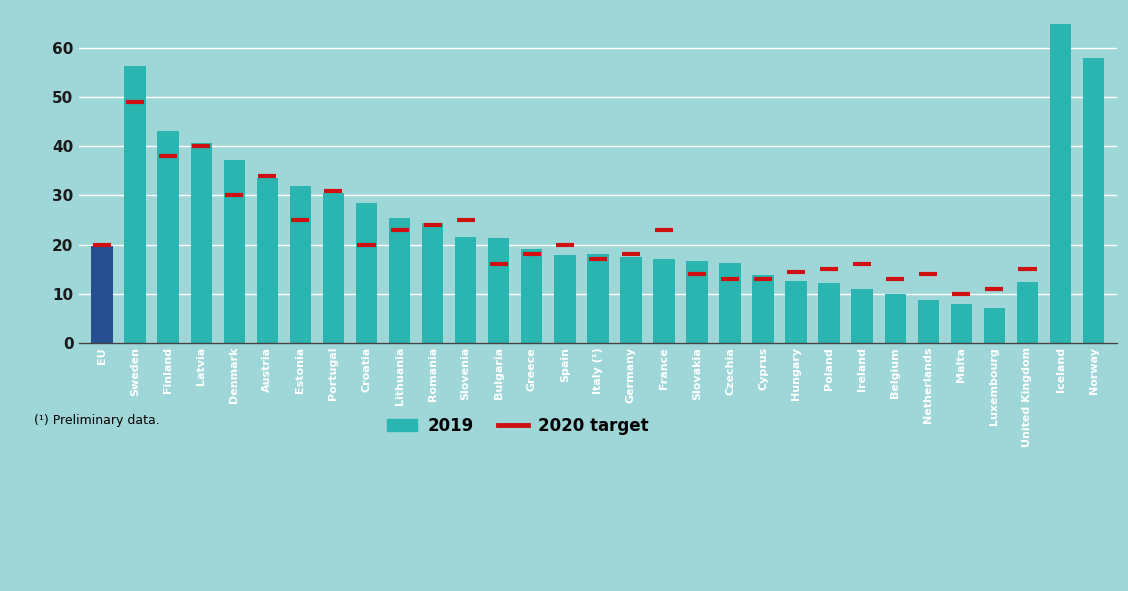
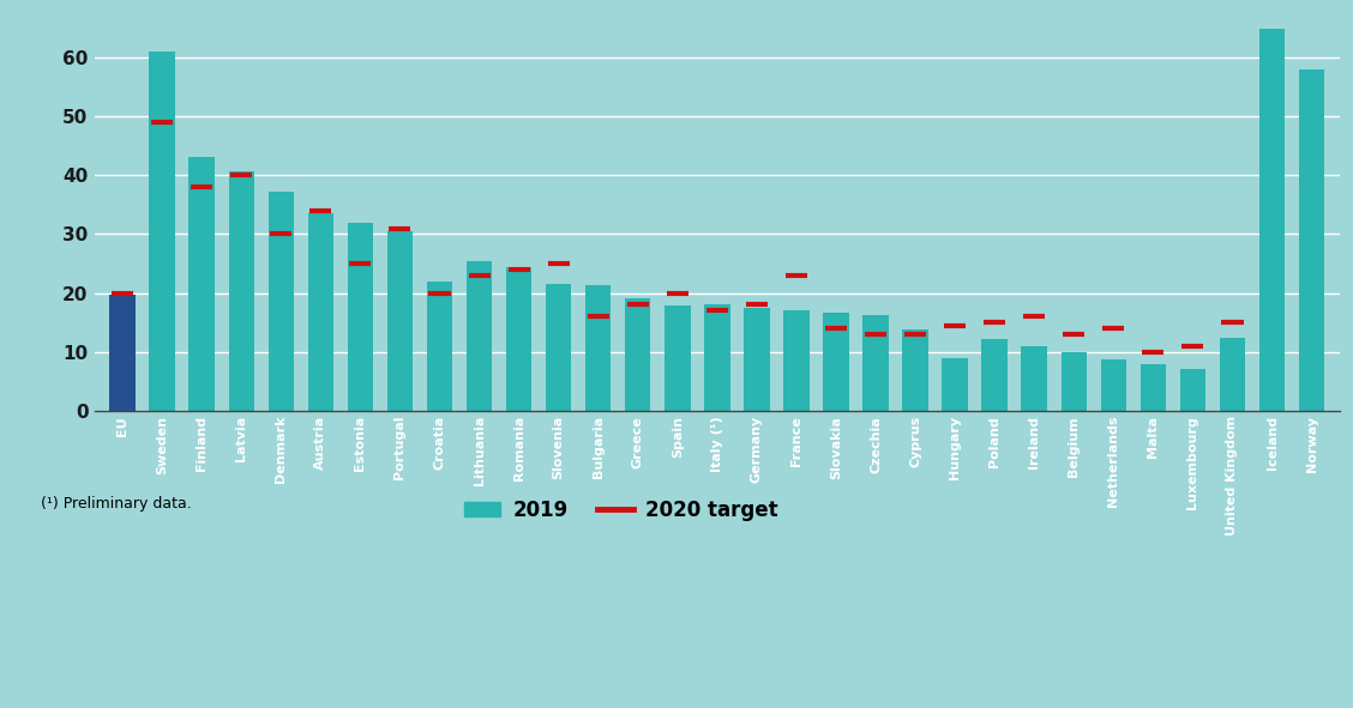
Sweden: 56.4 -> 61.0
Croatia: 28.5 -> 22.0
Hungary: 12.6 -> 9.0
